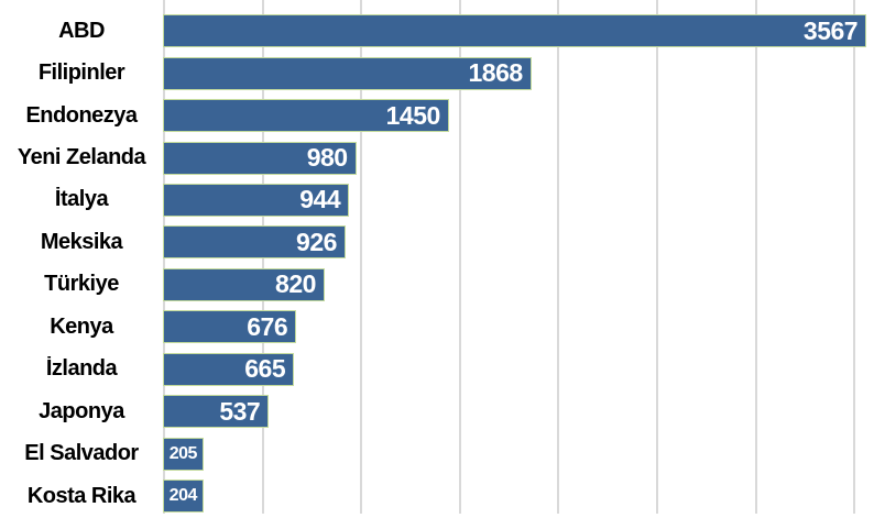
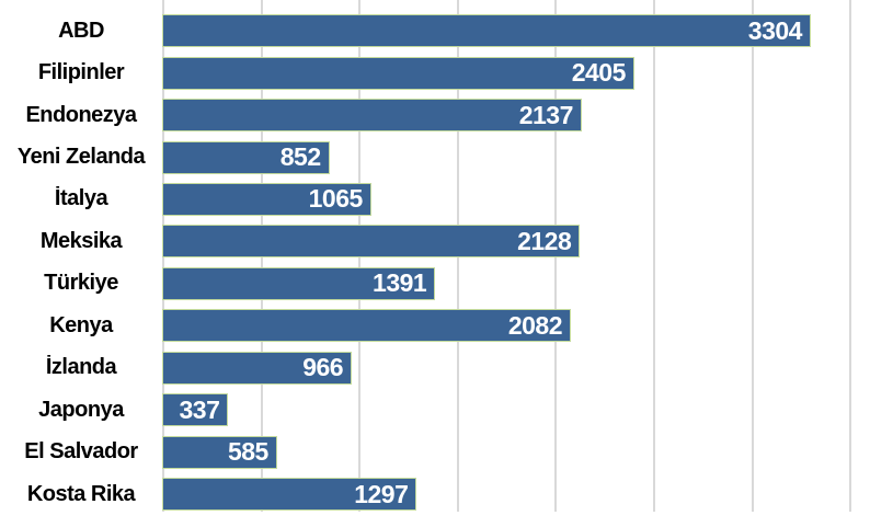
ABD: 3567 -> 3304
Filipinler: 1868 -> 2405
Endonezya: 1450 -> 2137
Yeni Zelanda: 980 -> 852
İtalya: 944 -> 1065
Meksika: 926 -> 2128
Türkiye: 820 -> 1391
Kenya: 676 -> 2082
İzlanda: 665 -> 966
Japonya: 537 -> 337
El Salvador: 205 -> 585
Kosta Rika: 204 -> 1297
